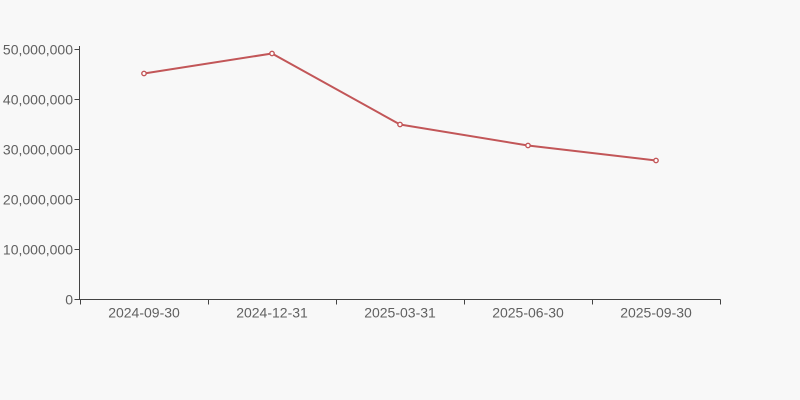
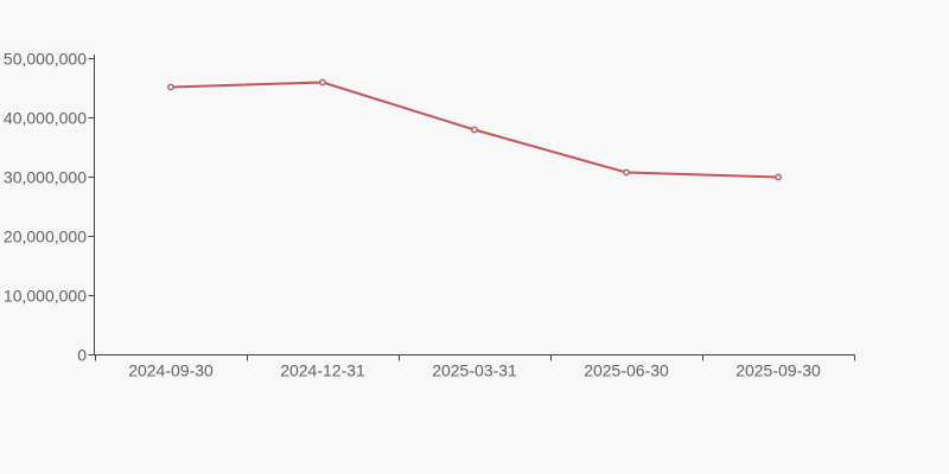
2024-12-31: 49000000 -> 46000000
2025-03-31: 35000000 -> 38000000
2025-09-30: 28000000 -> 30000000
